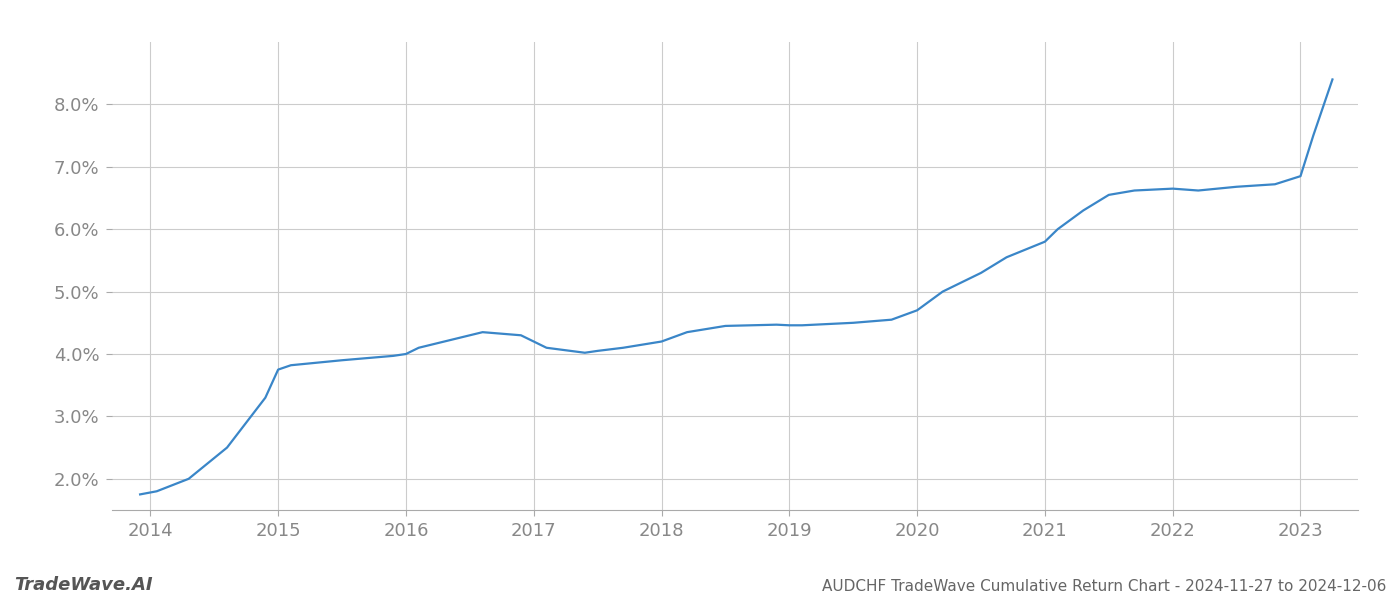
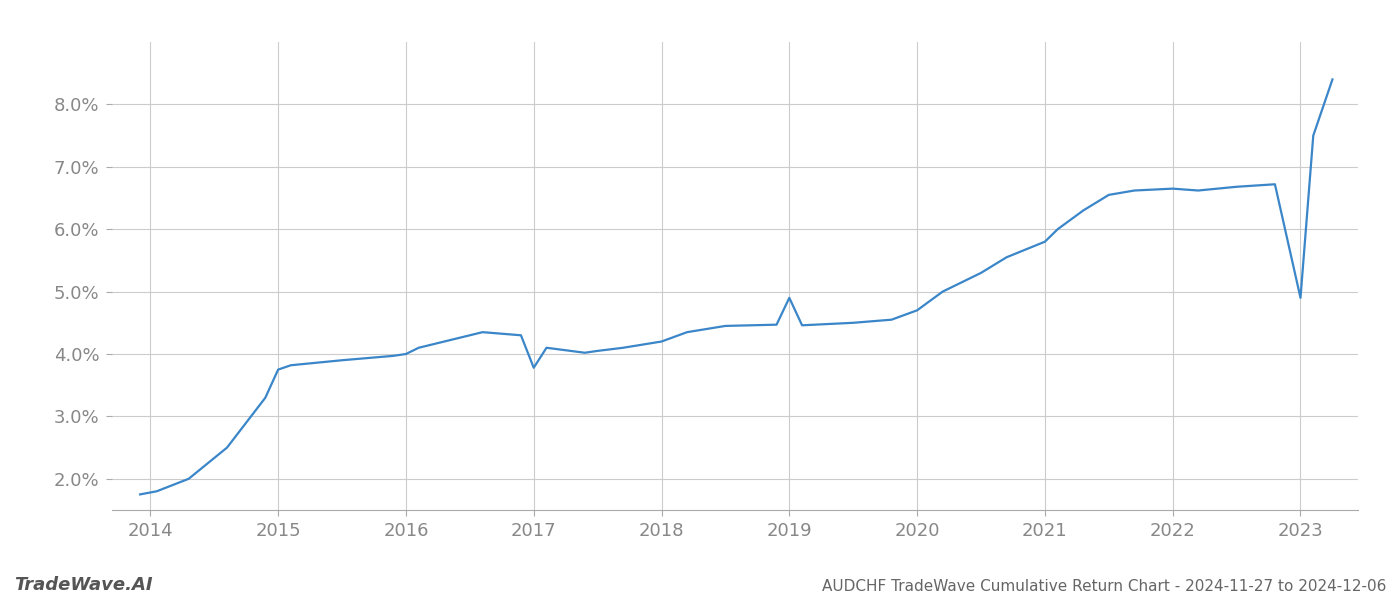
2017: 4.20% -> 3.78%
2019: 4.46% -> 4.90%
2023: 6.85% -> 4.90%
